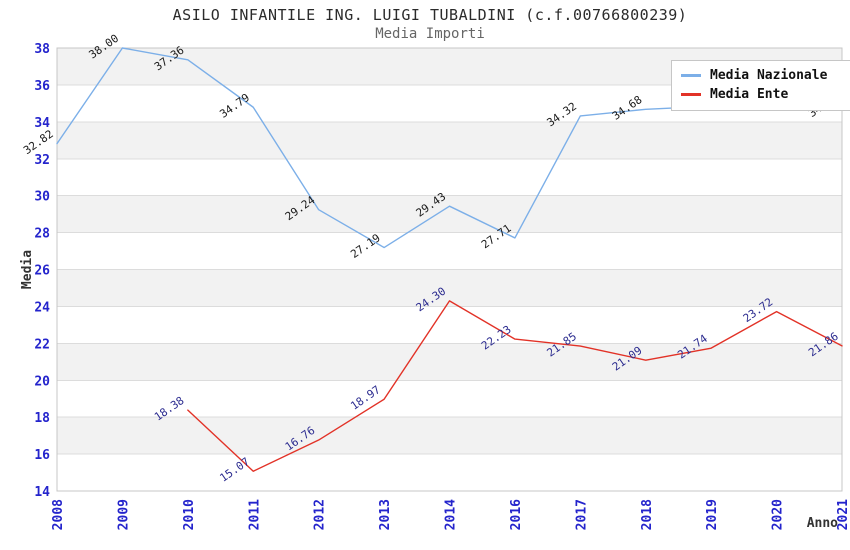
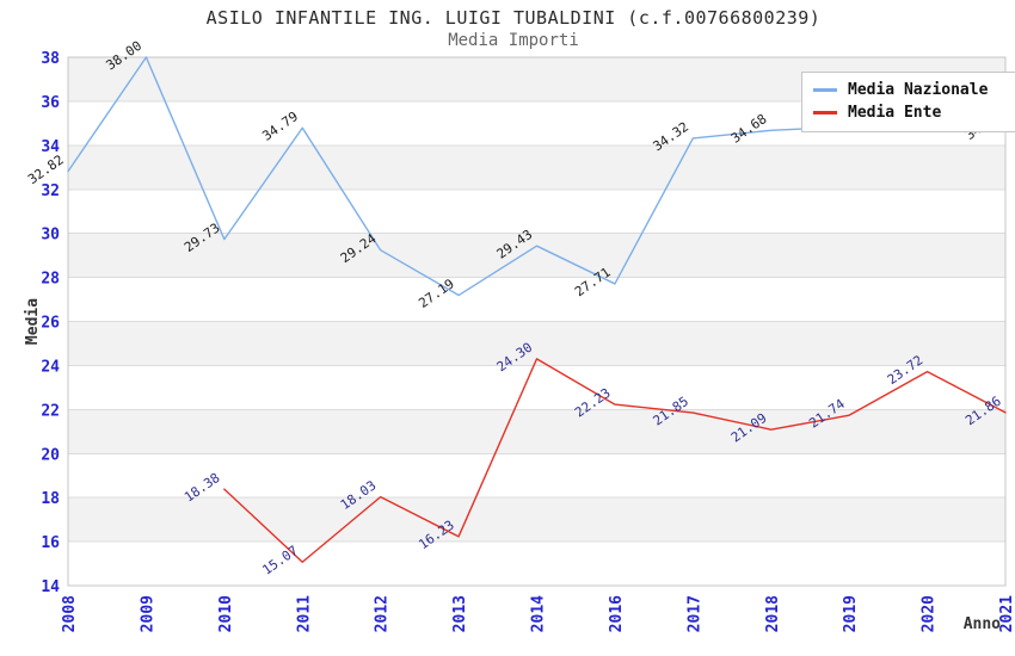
Media Nazionale/2010: 37.36 -> 29.73
Media Ente/2012: 16.76 -> 18.03
Media Ente/2013: 18.97 -> 16.23
